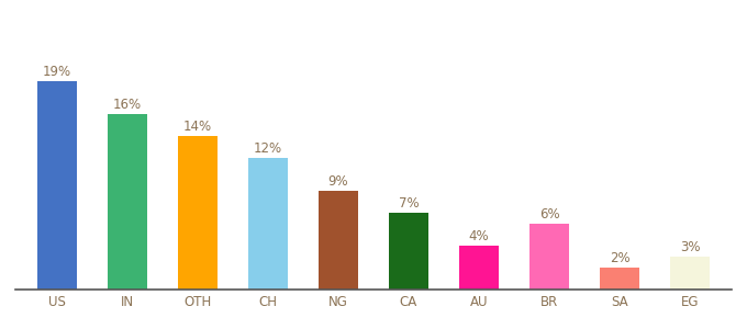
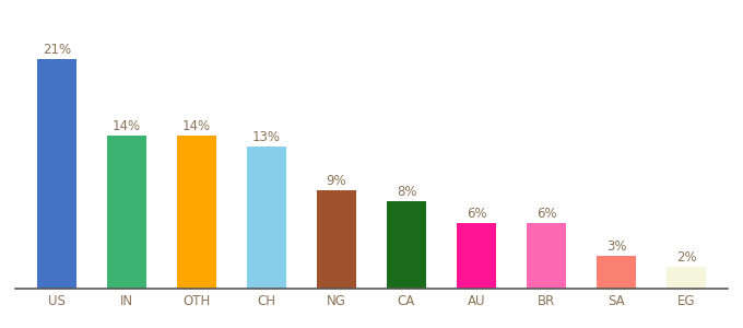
US: 19% -> 21%
IN: 16% -> 14%
CH: 12% -> 13%
CA: 7% -> 8%
AU: 4% -> 6%
SA: 2% -> 3%
EG: 3% -> 2%
